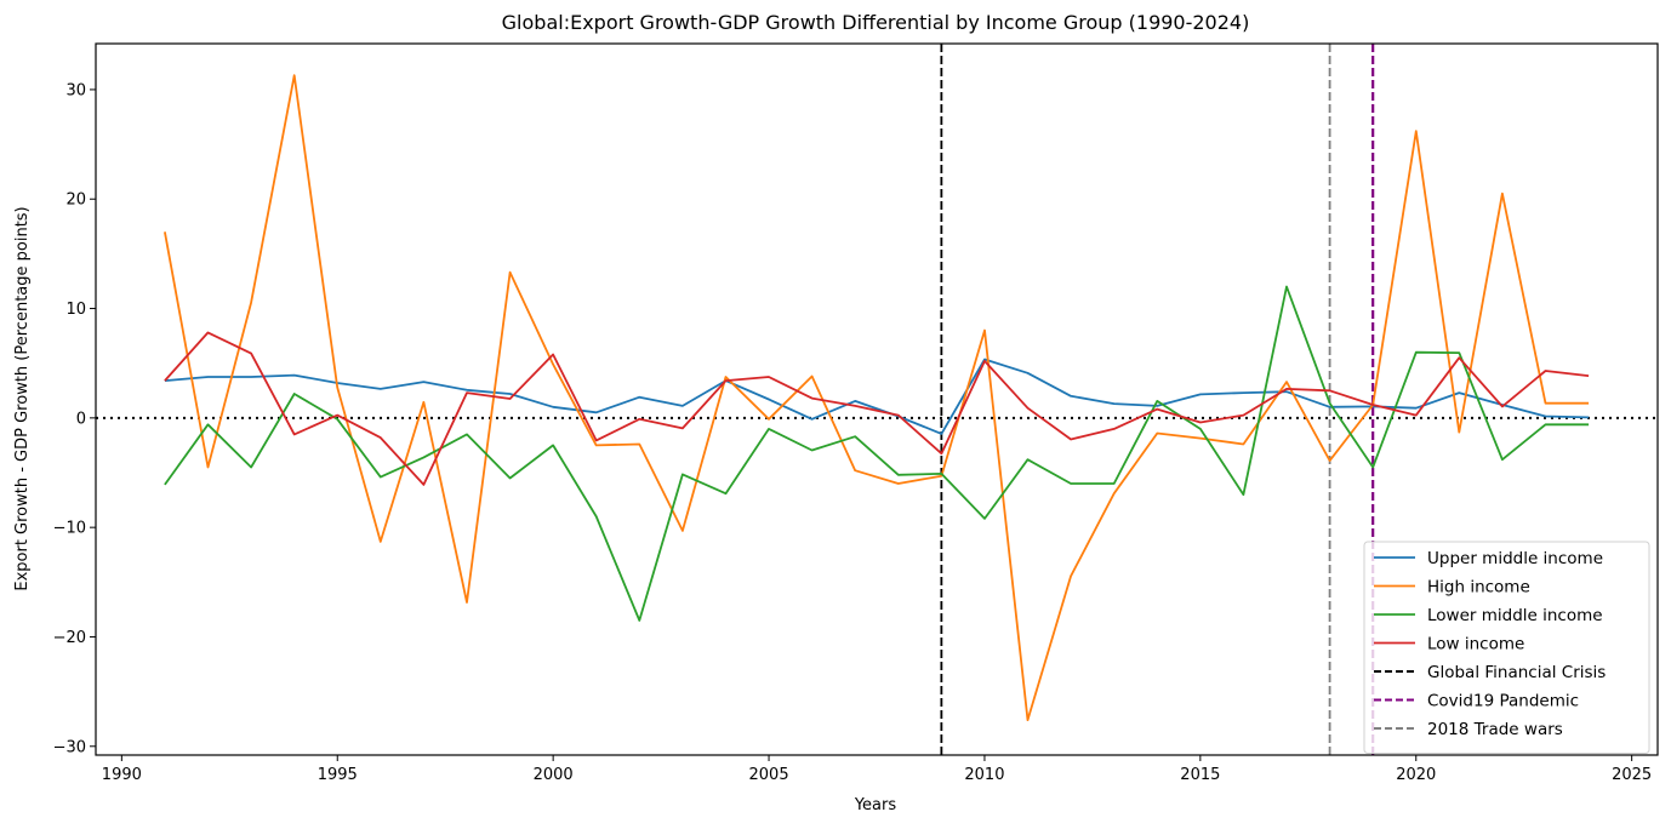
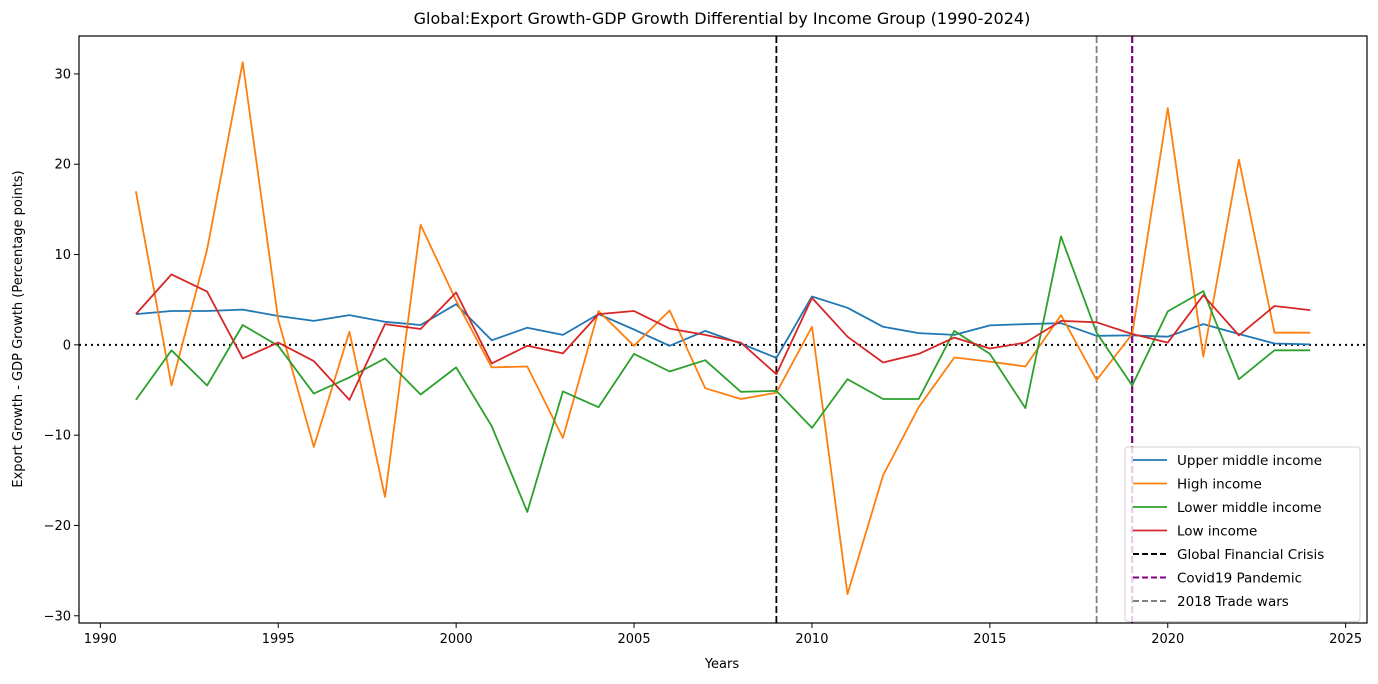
Upper middle income/2000: 1 -> 4
High income/2010: 8 -> 2
Lower middle income/2020: 6 -> 4
